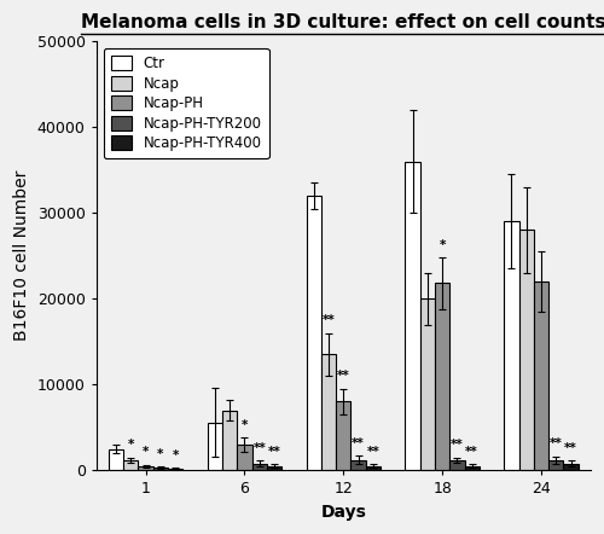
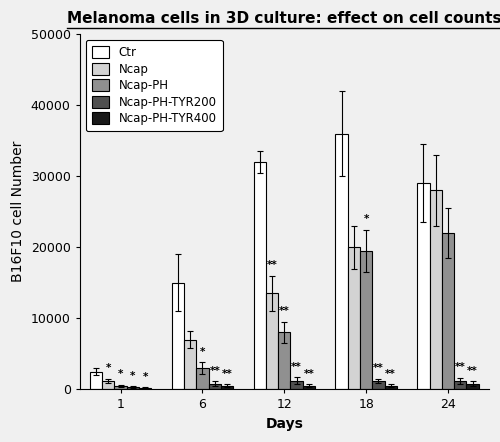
Ctr/6: 5600 -> 15000
Ncap-PH/18: 21800 -> 19500
